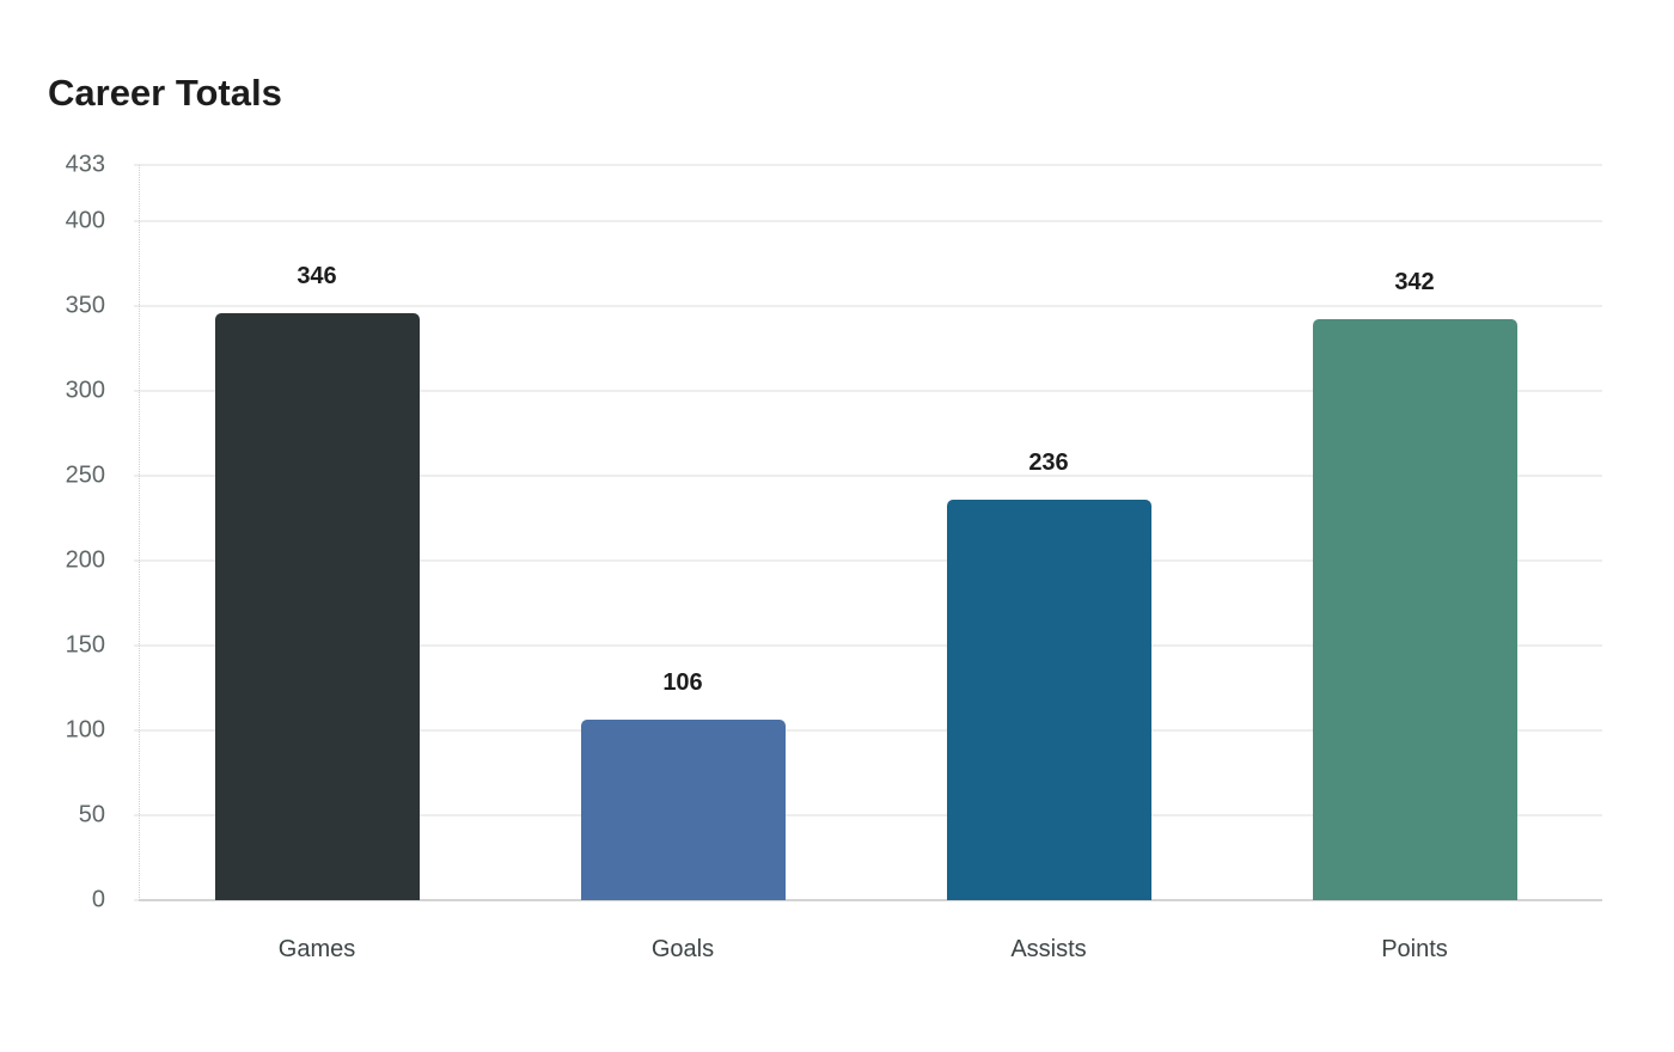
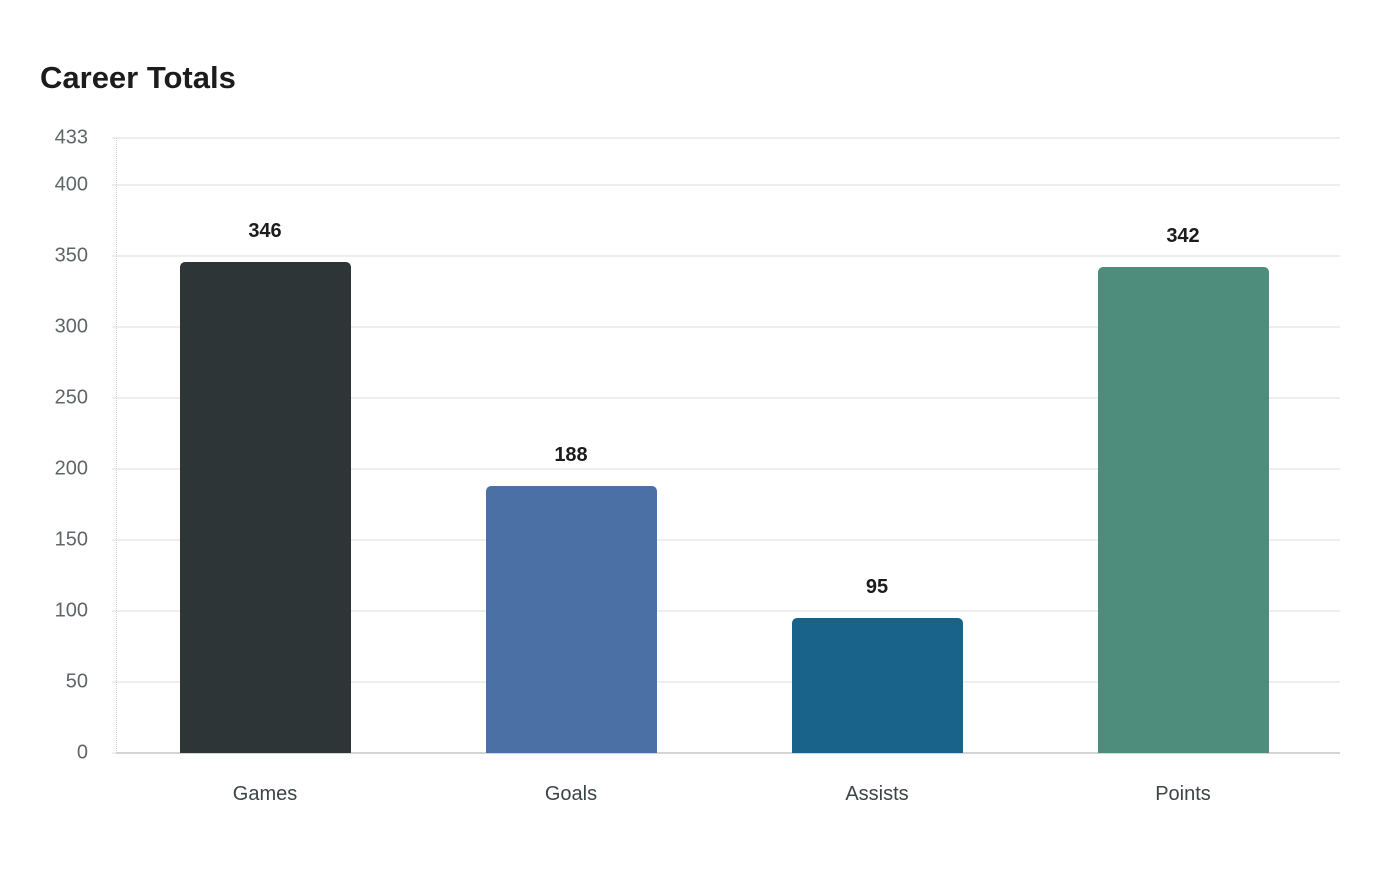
Goals: 106 -> 188
Assists: 236 -> 95
